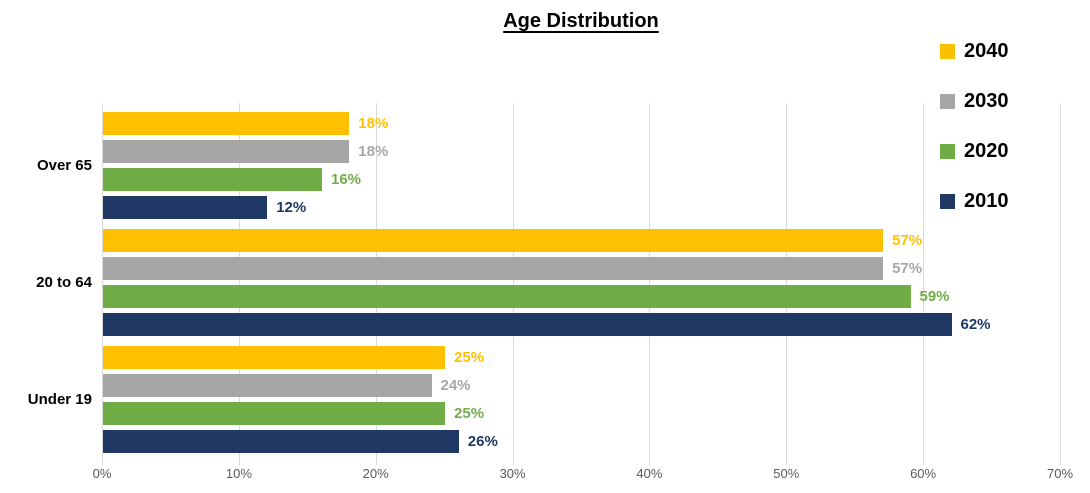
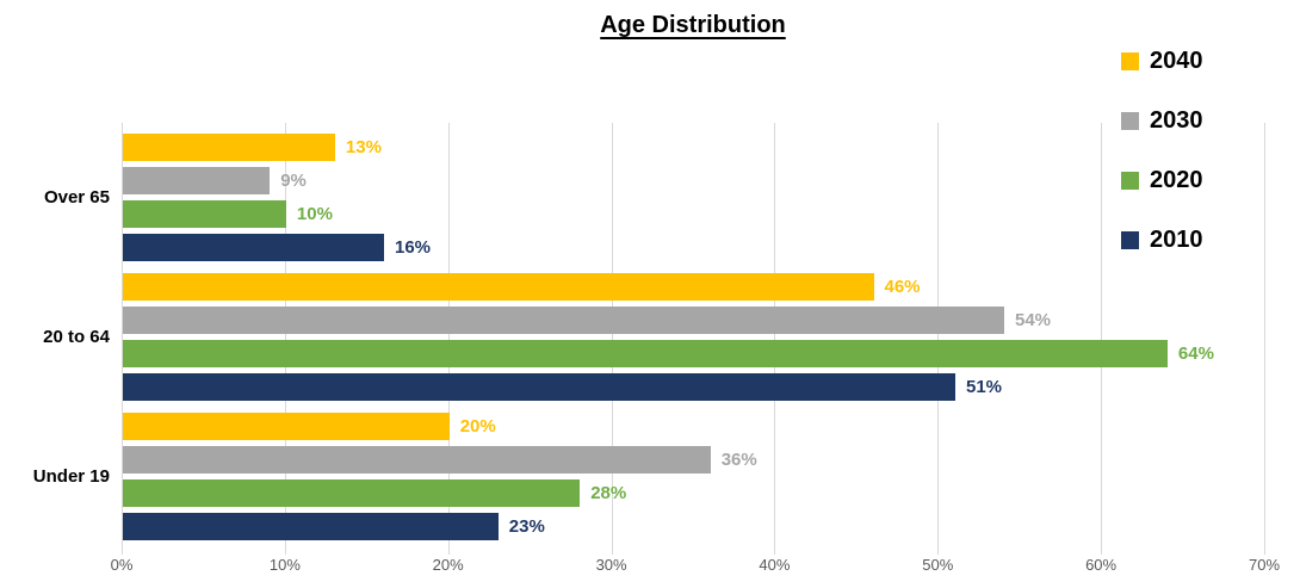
2040/Over 65: 18% -> 13%
2030/Over 65: 18% -> 9%
2020/Over 65: 16% -> 10%
2010/Over 65: 12% -> 16%
2040/20 to 64: 57% -> 46%
2030/20 to 64: 57% -> 54%
2020/20 to 64: 59% -> 64%
2010/20 to 64: 62% -> 51%
2040/Under 19: 25% -> 20%
2030/Under 19: 24% -> 36%
2020/Under 19: 25% -> 28%
2010/Under 19: 26% -> 23%
